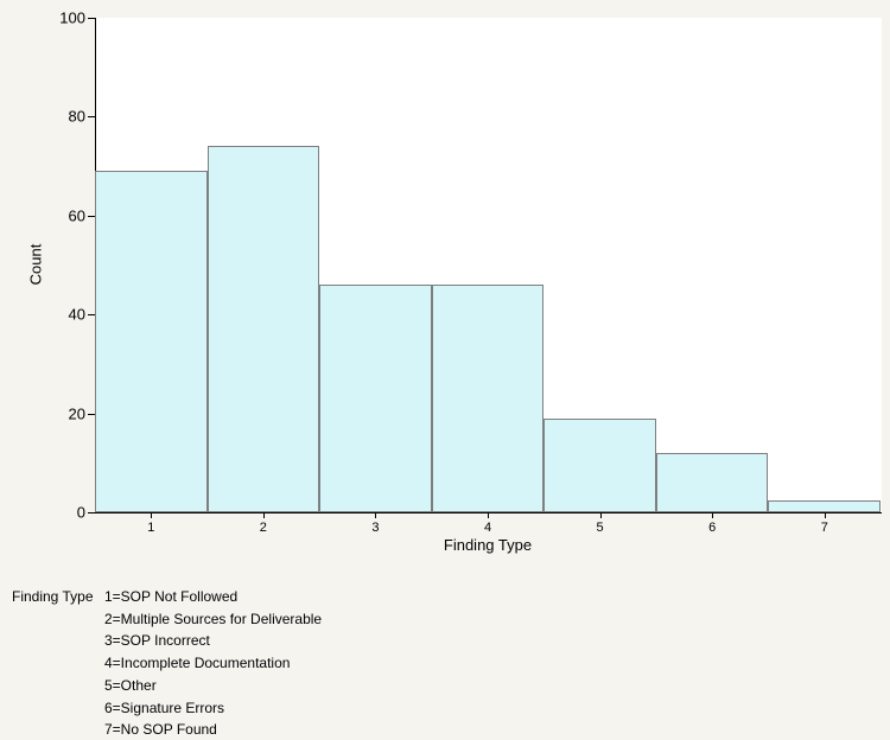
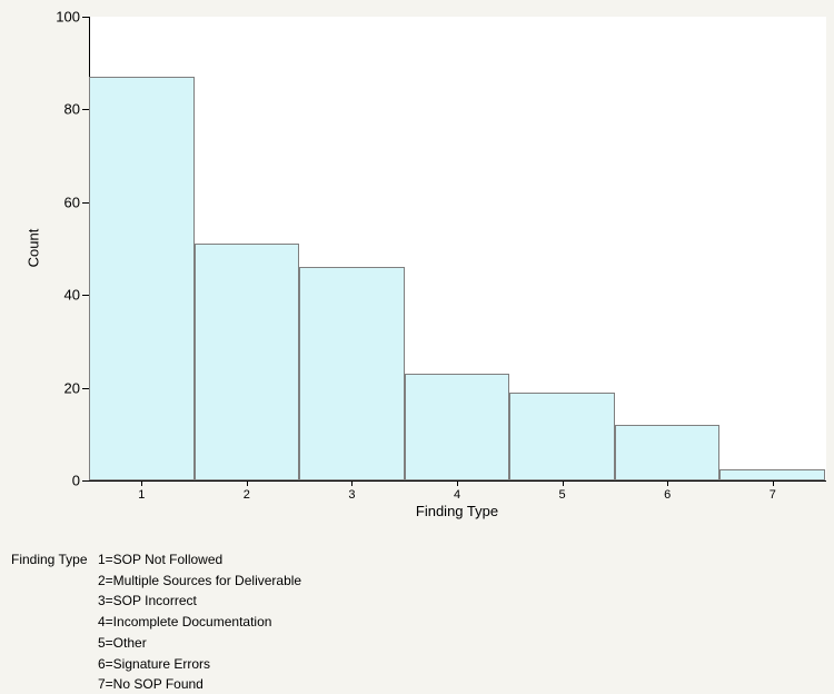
1: 69 -> 87
2: 74 -> 51
4: 46 -> 23
